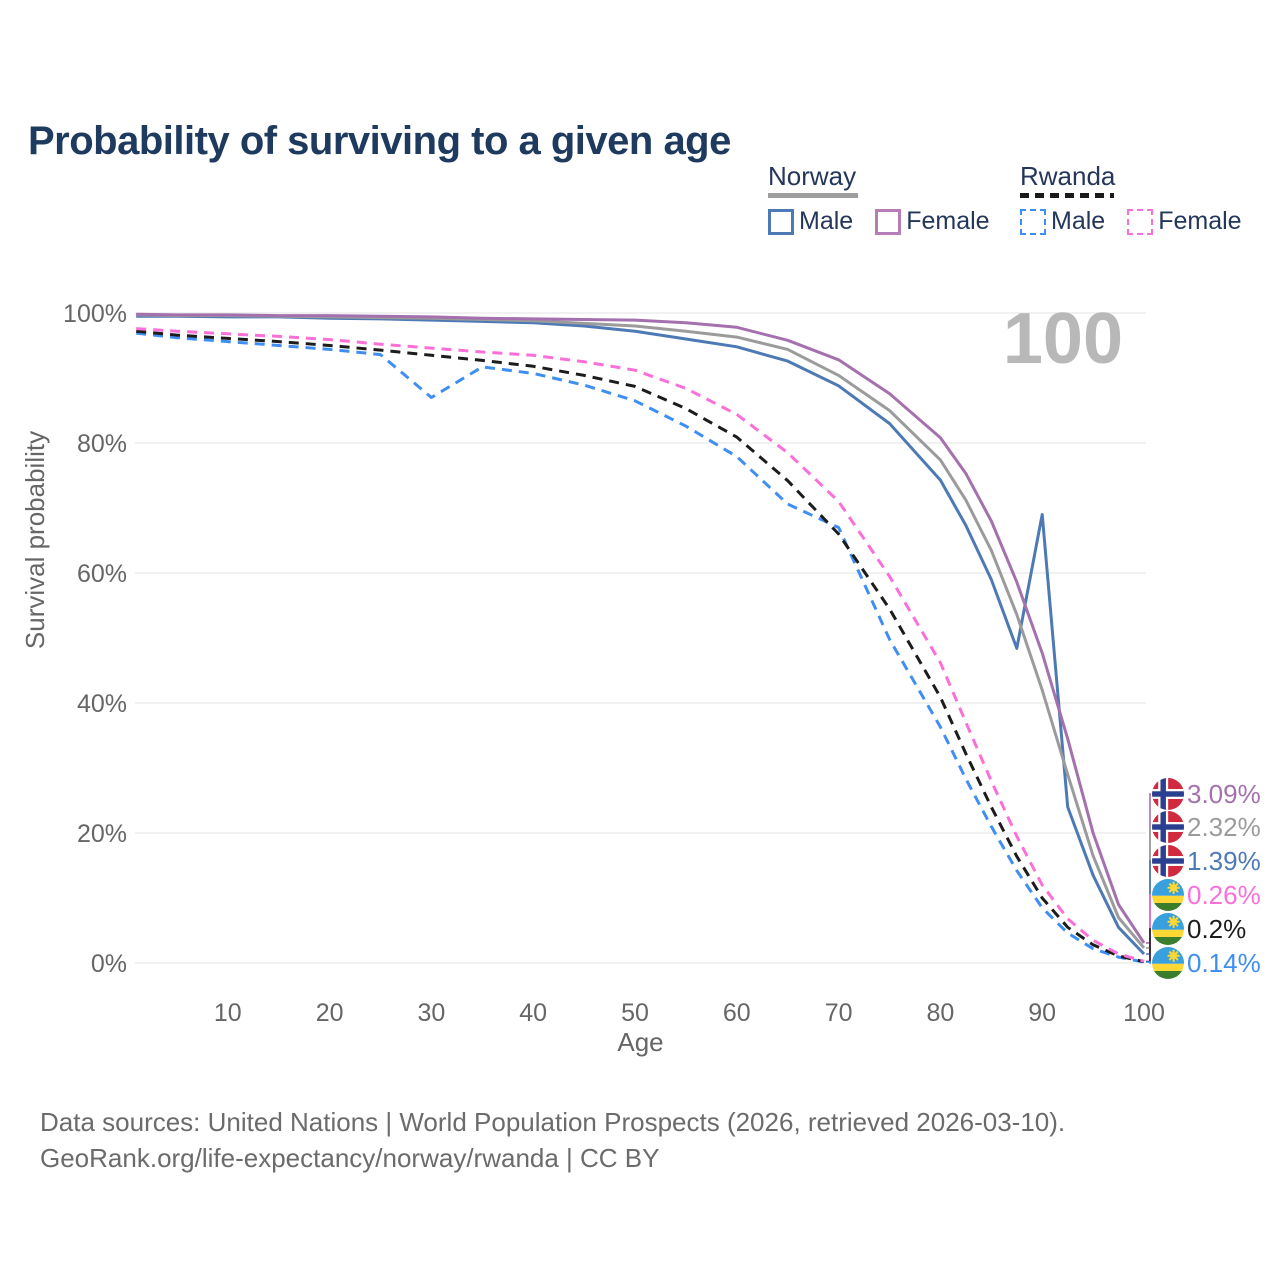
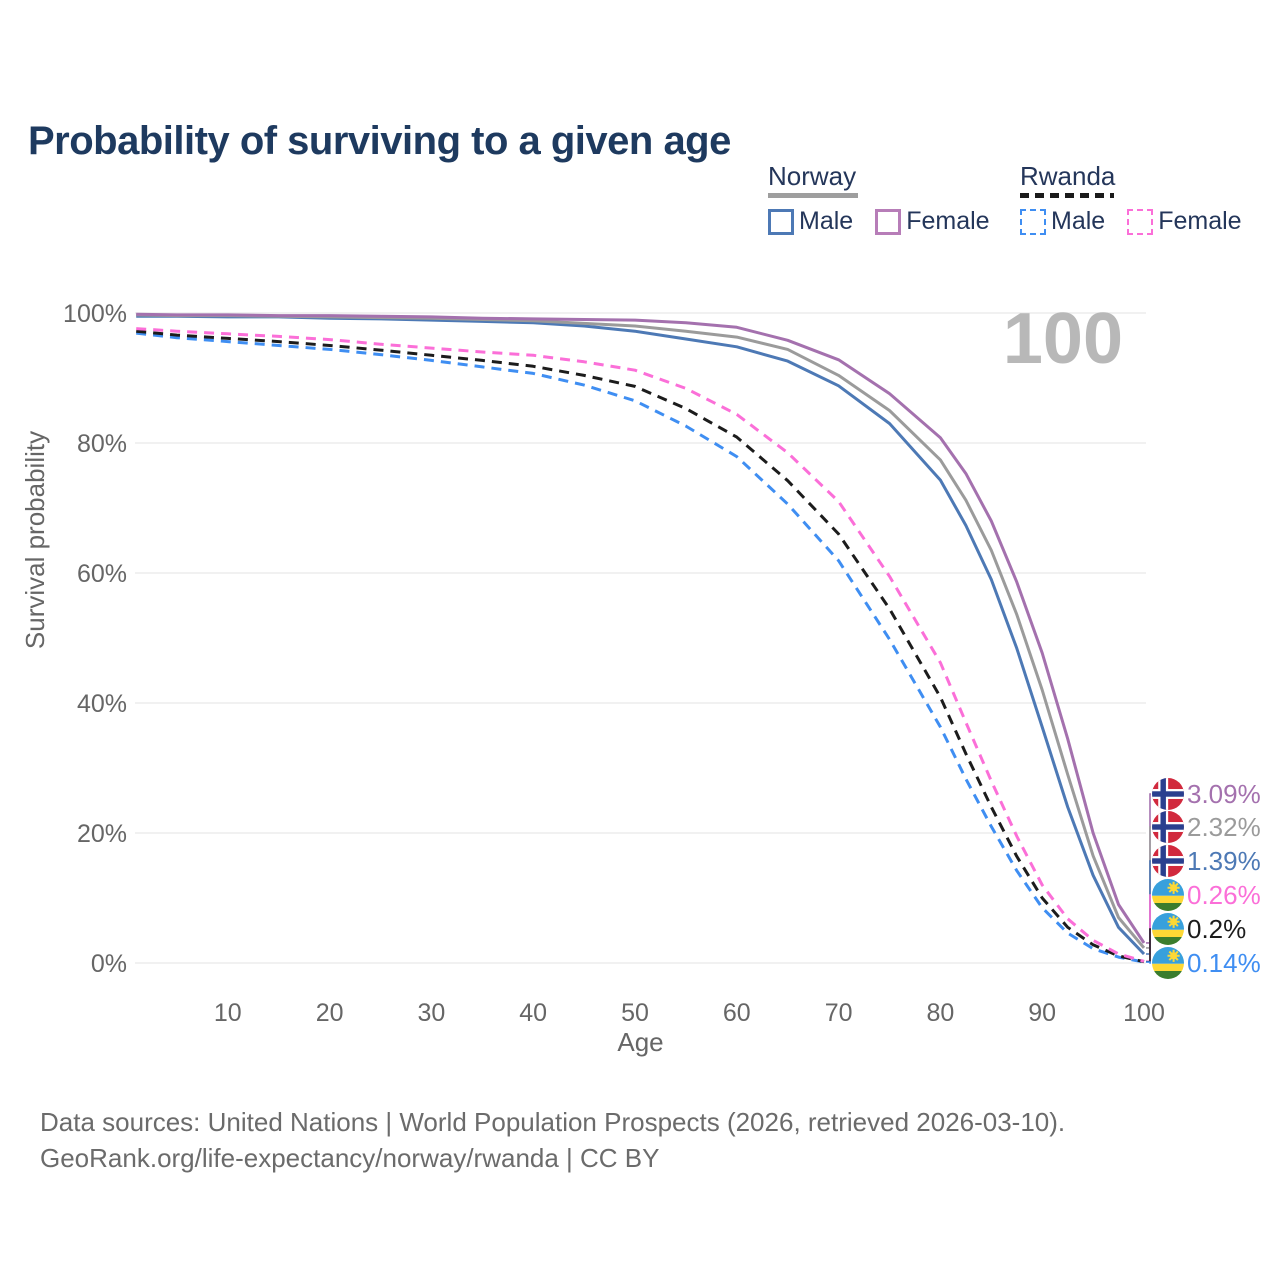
Rwanda Male/30: 87% -> 93%
Rwanda Male/70: 67% -> 62%
Norway Male/90: 69% -> 36%
